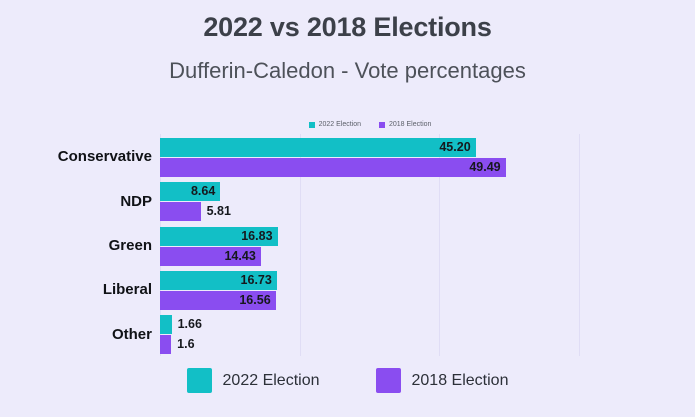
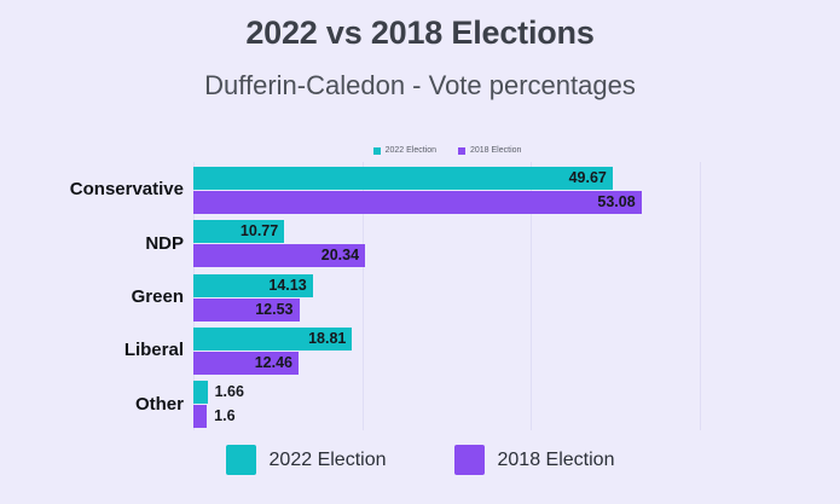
2022 Election/Conservative: 45.20 -> 49.67
2018 Election/Conservative: 49.49 -> 53.08
2022 Election/NDP: 8.64 -> 10.77
2018 Election/NDP: 5.81 -> 20.34
2022 Election/Green: 16.83 -> 14.13
2018 Election/Green: 14.43 -> 12.53
2022 Election/Liberal: 16.73 -> 18.81
2018 Election/Liberal: 16.56 -> 12.46
